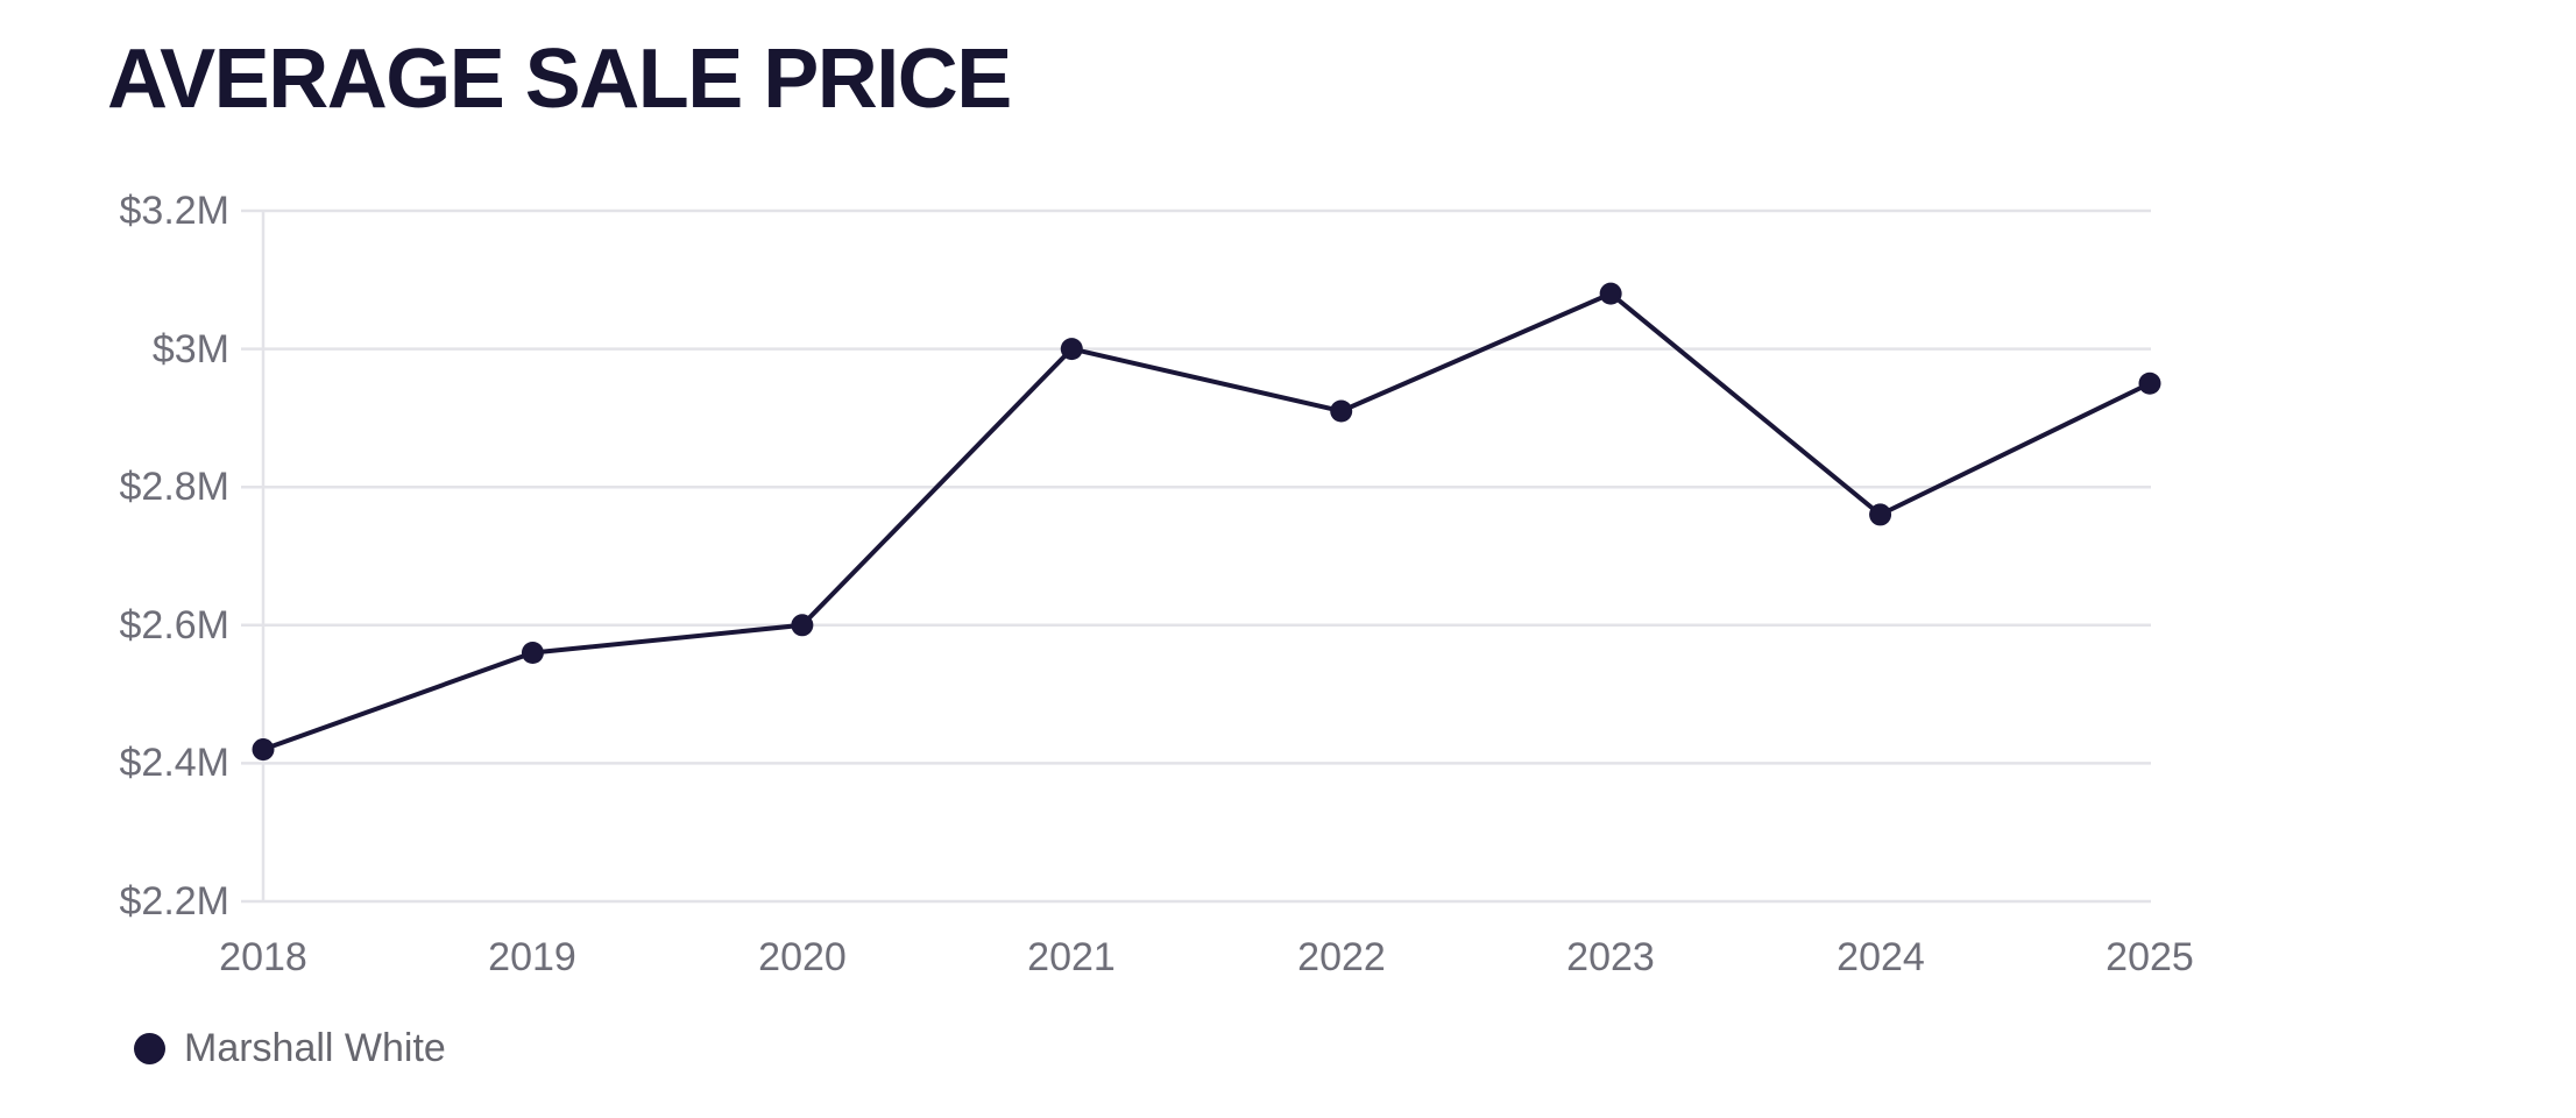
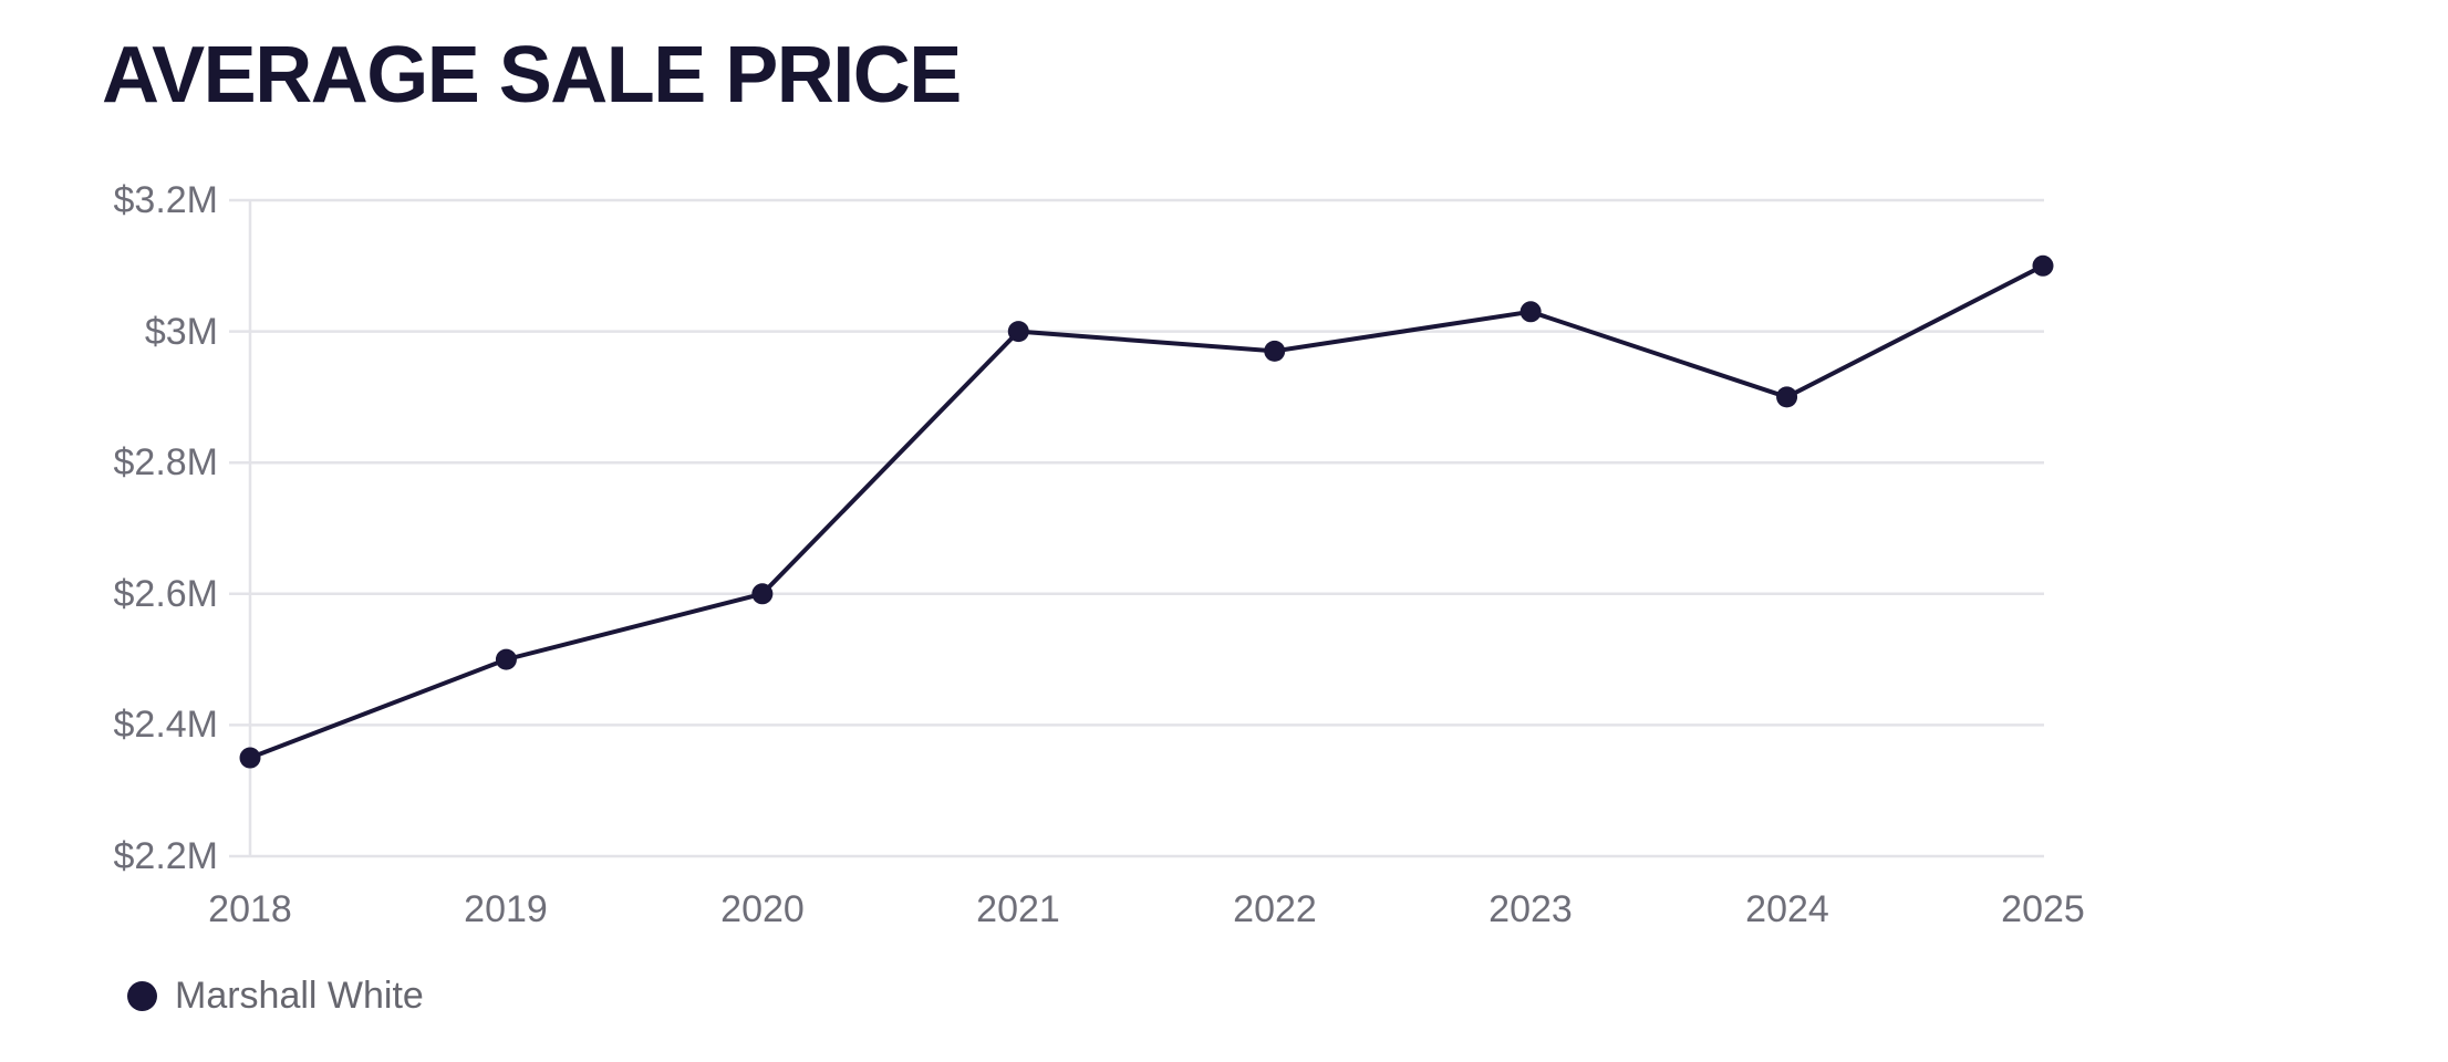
2018: $2.42M -> $2.35M
2019: $2.56M -> $2.50M
2022: $2.91M -> $2.97M
2023: $3.08M -> $3.03M
2024: $2.76M -> $2.90M
2025: $2.95M -> $3.10M
